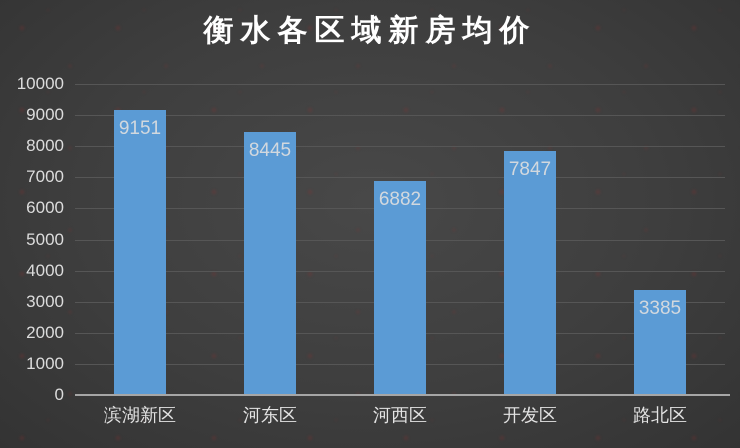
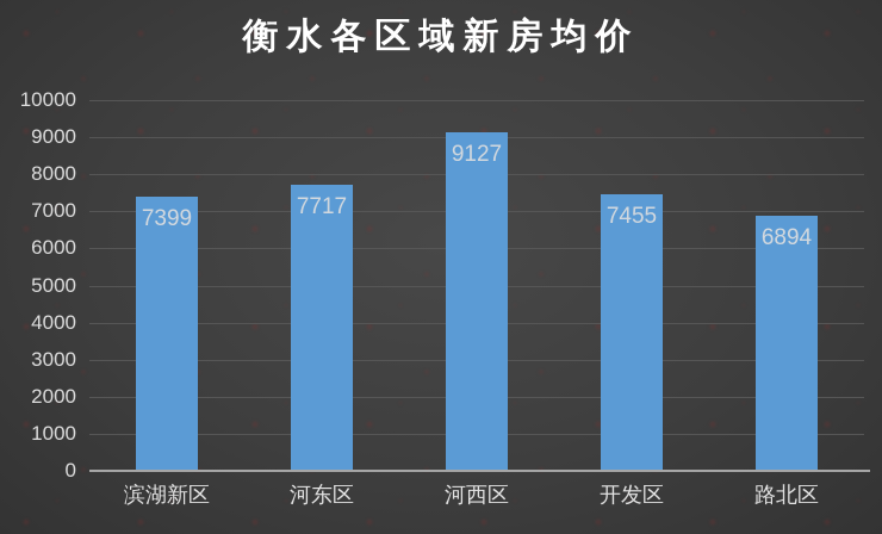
滨湖新区: 9151 -> 7399
河东区: 8445 -> 7717
河西区: 6882 -> 9127
开发区: 7847 -> 7455
路北区: 3385 -> 6894
